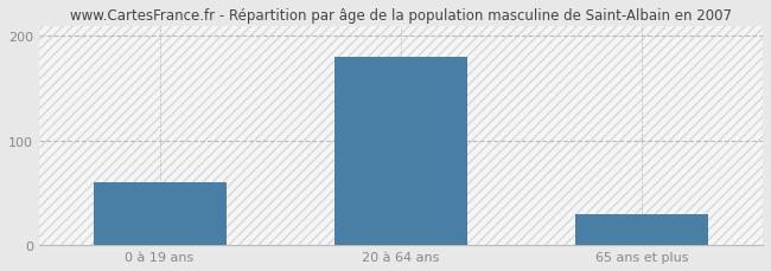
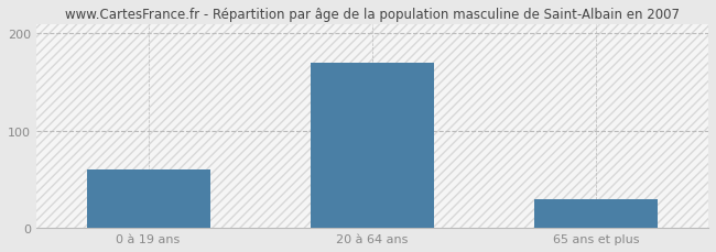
20 à 64 ans: 180 -> 170
